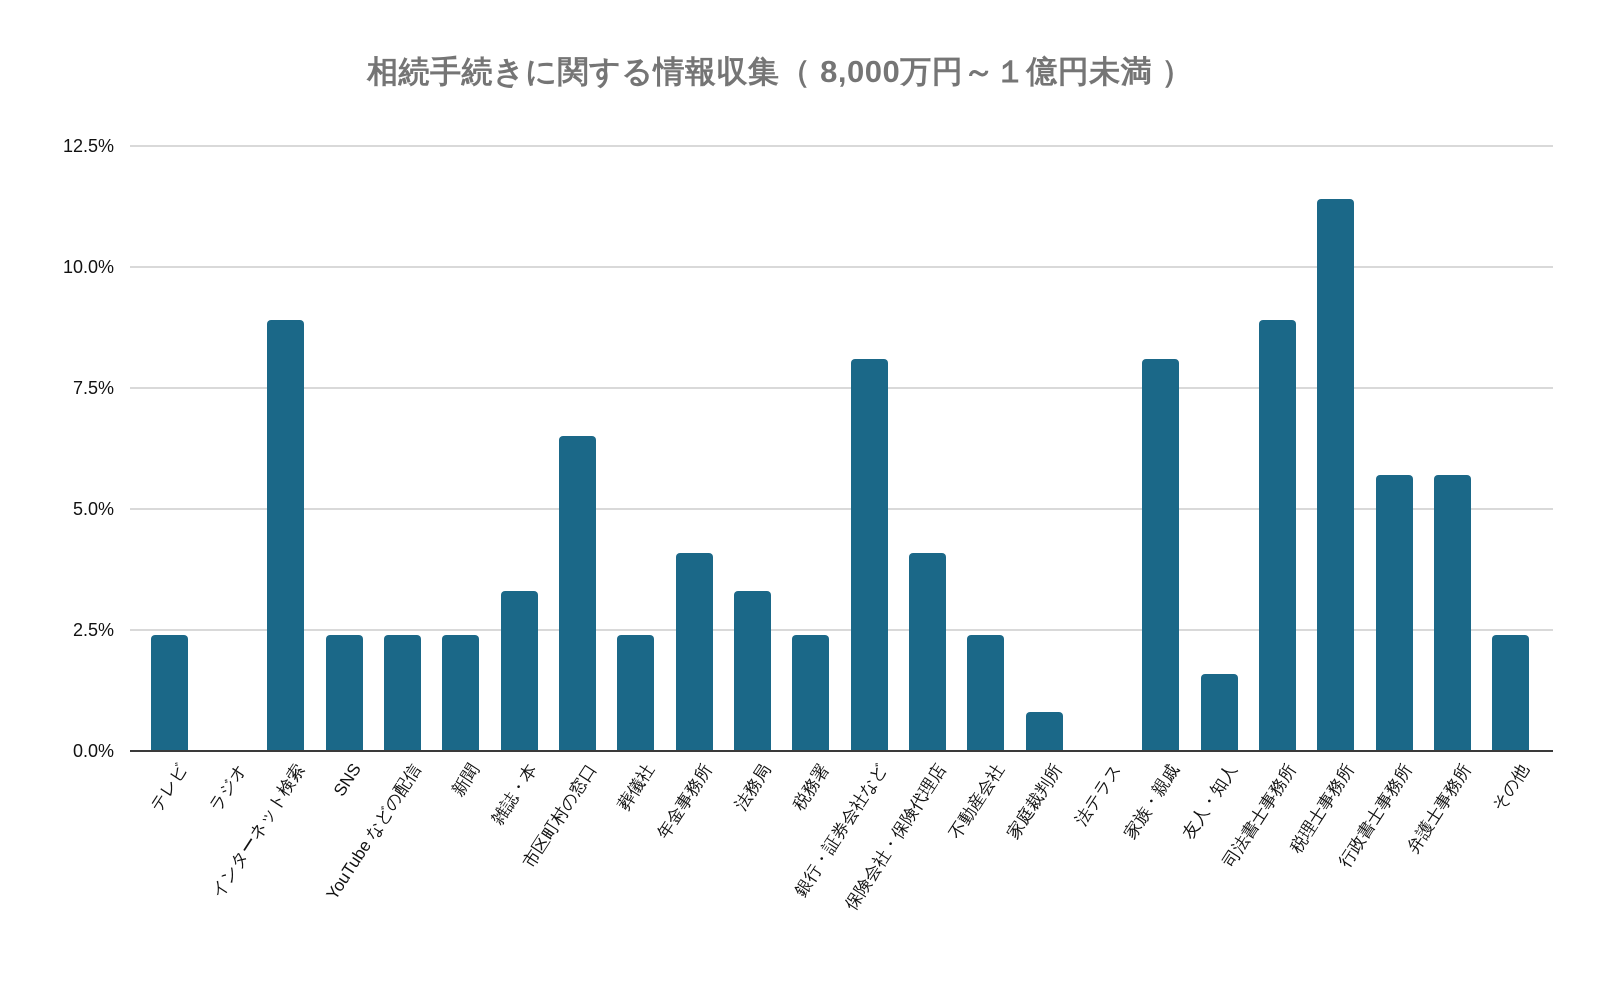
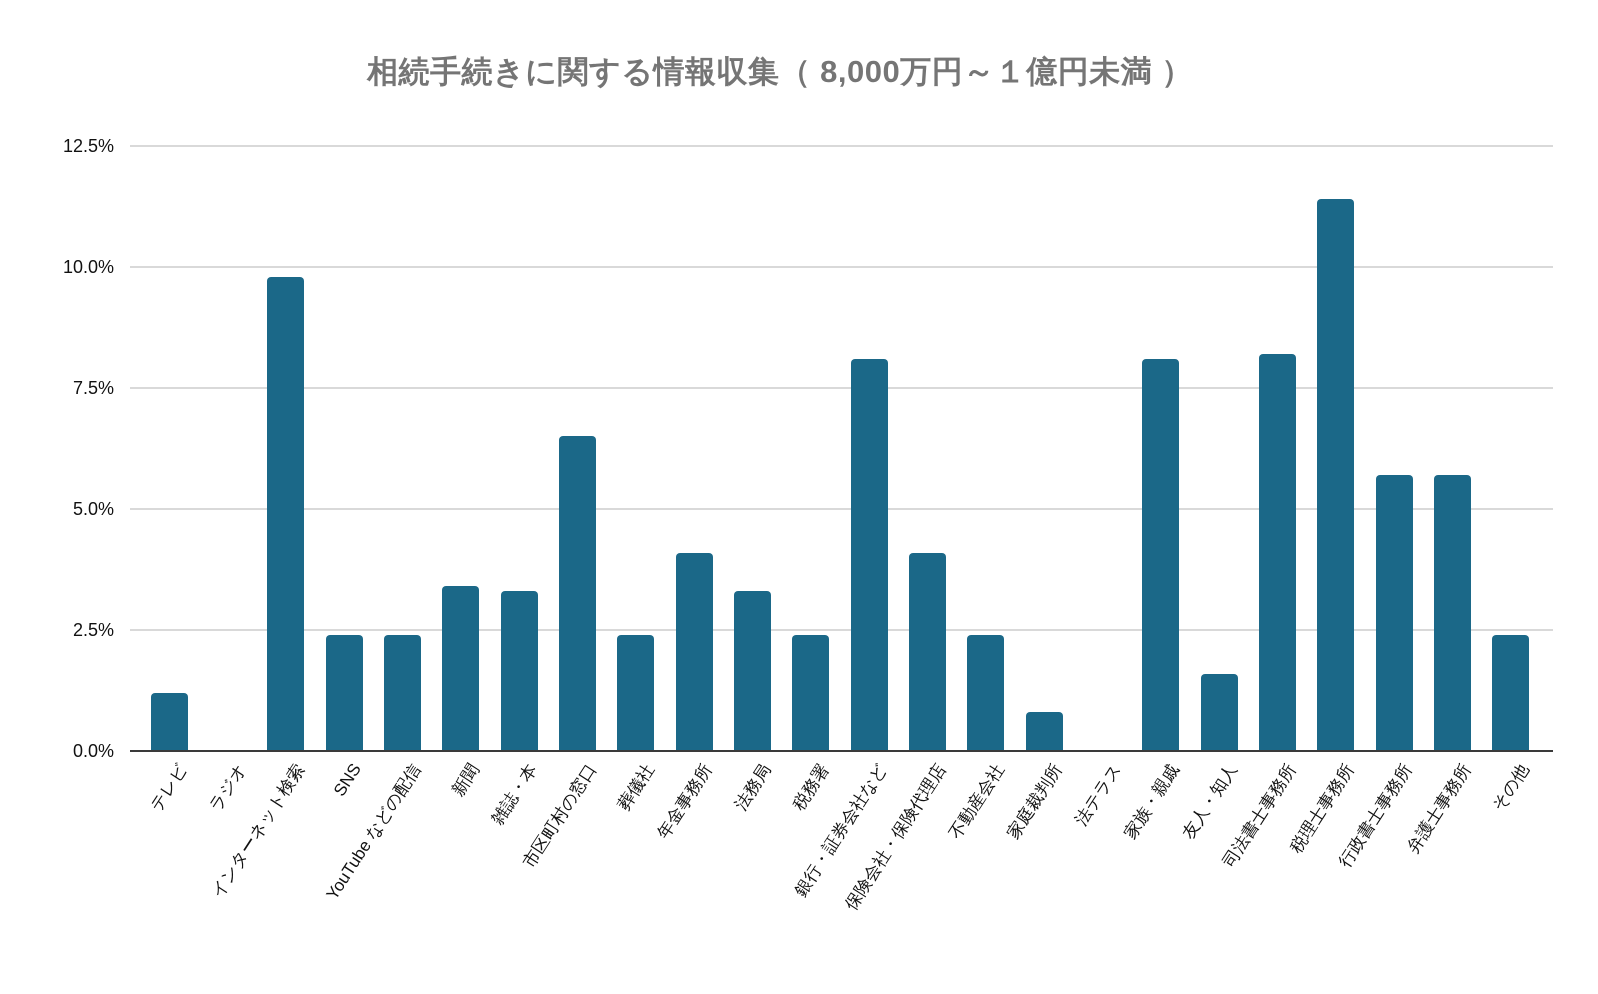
テレビ: 2.4% -> 1.2%
インターネット検索: 8.9% -> 9.8%
新聞: 2.4% -> 3.4%
司法書士事務所: 8.9% -> 8.2%
